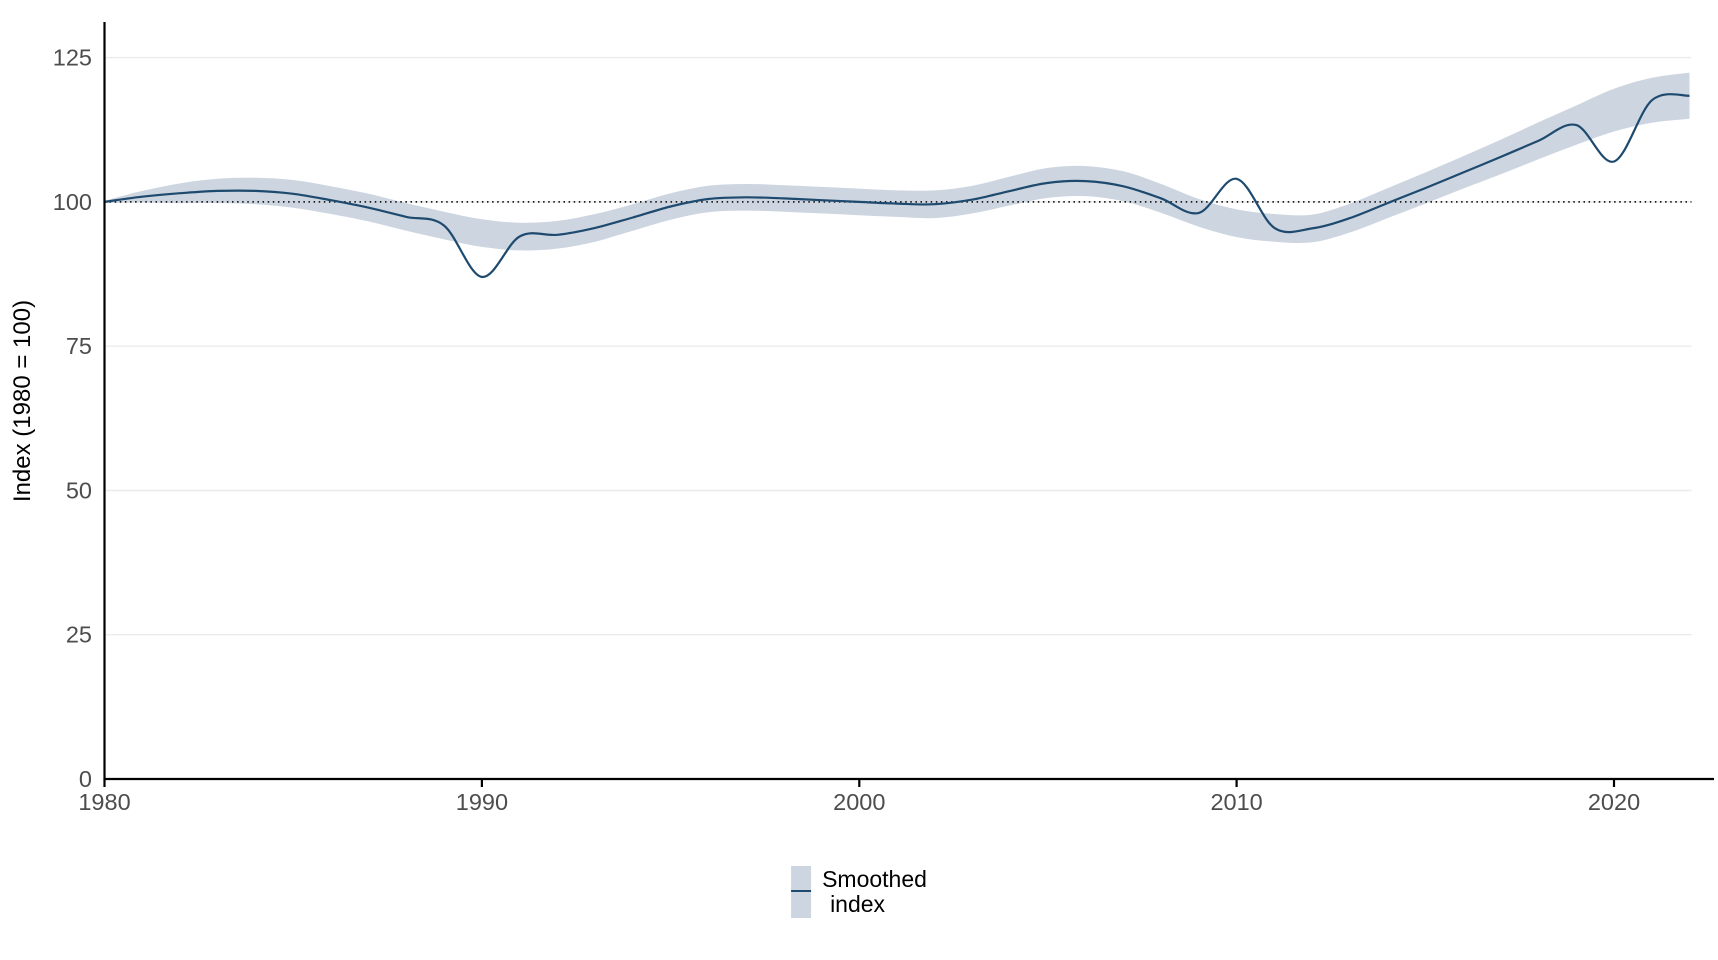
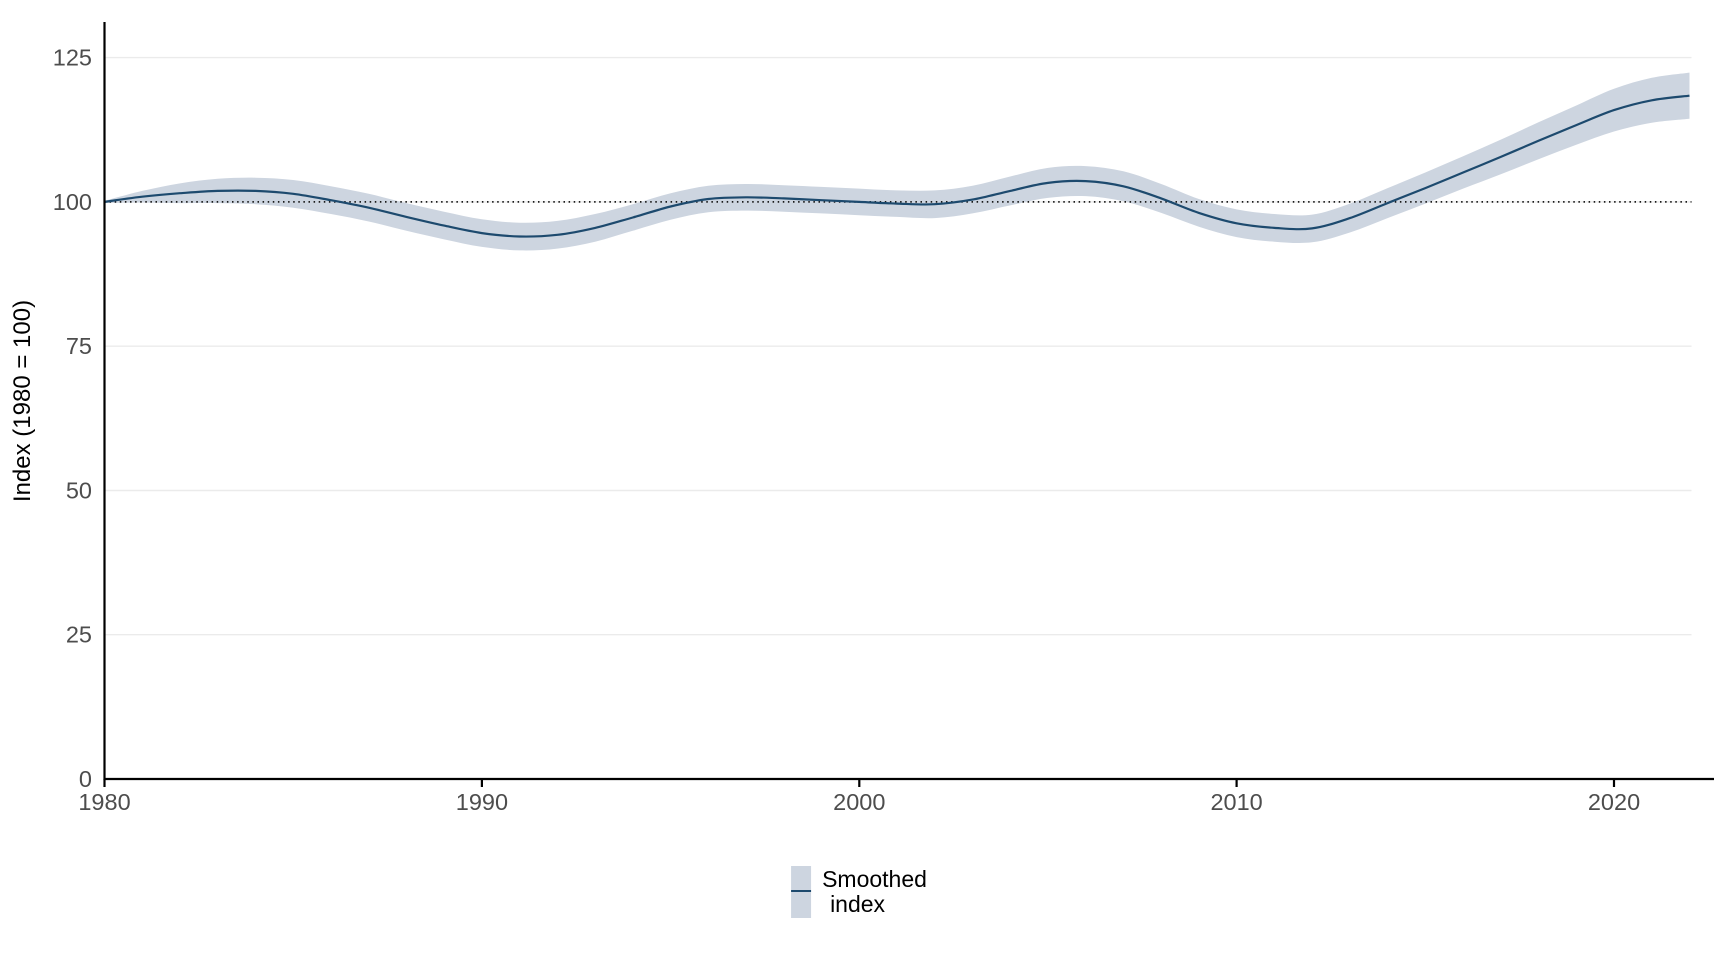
1990: 87 -> 95
2010: 104 -> 96
2020: 107 -> 116
